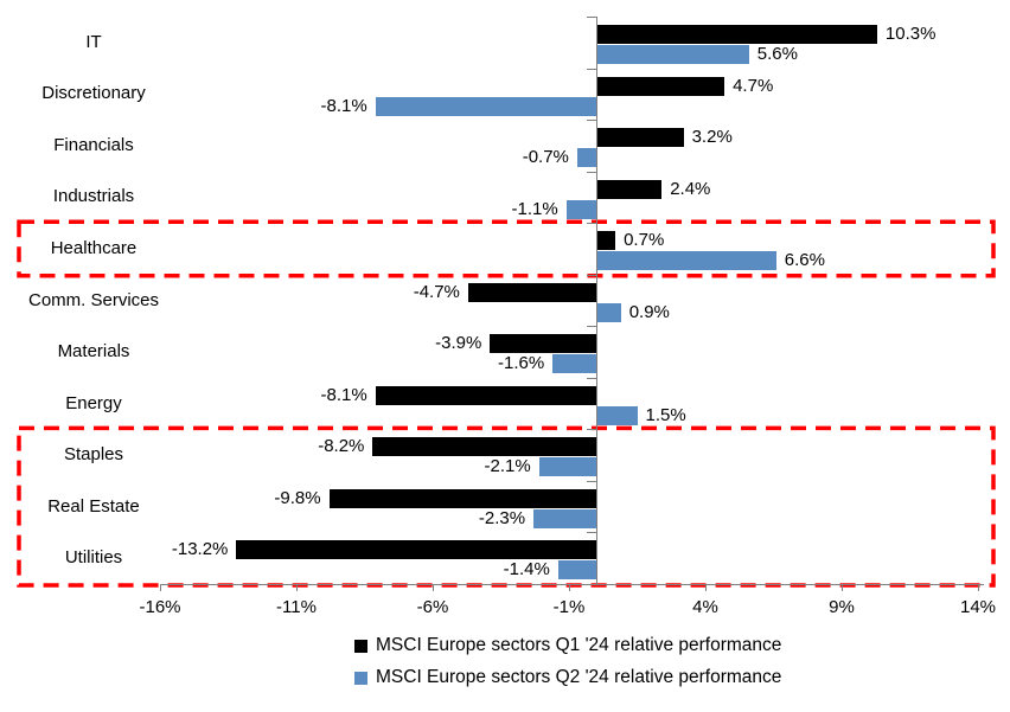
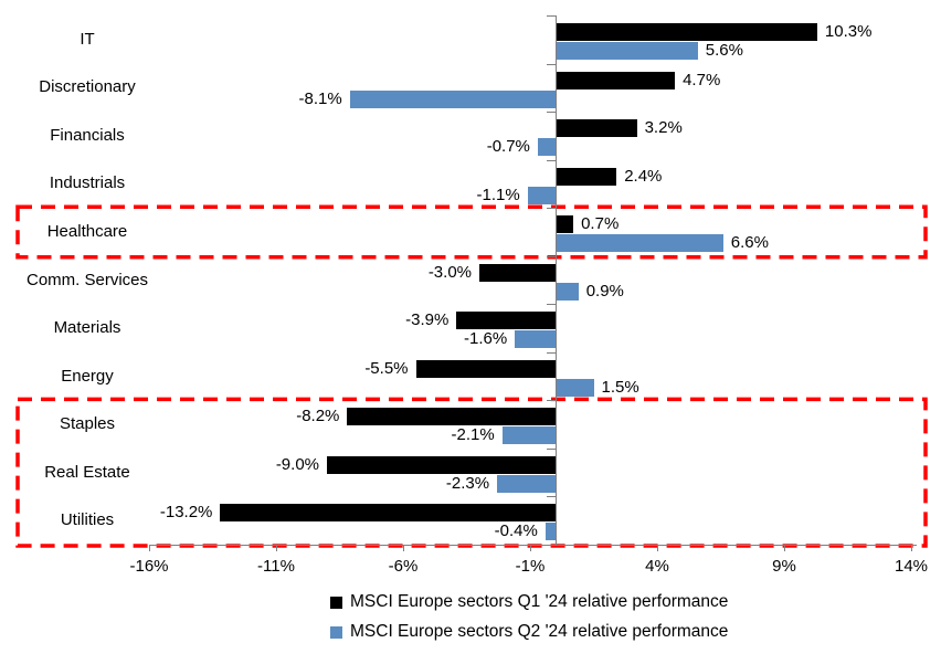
MSCI Europe sectors Q1 '24 relative performance/Comm. Services: -4.7% -> -3.0%
MSCI Europe sectors Q1 '24 relative performance/Energy: -8.1% -> -5.5%
MSCI Europe sectors Q1 '24 relative performance/Real Estate: -9.8% -> -9.0%
MSCI Europe sectors Q2 '24 relative performance/Utilities: -1.4% -> -0.4%
